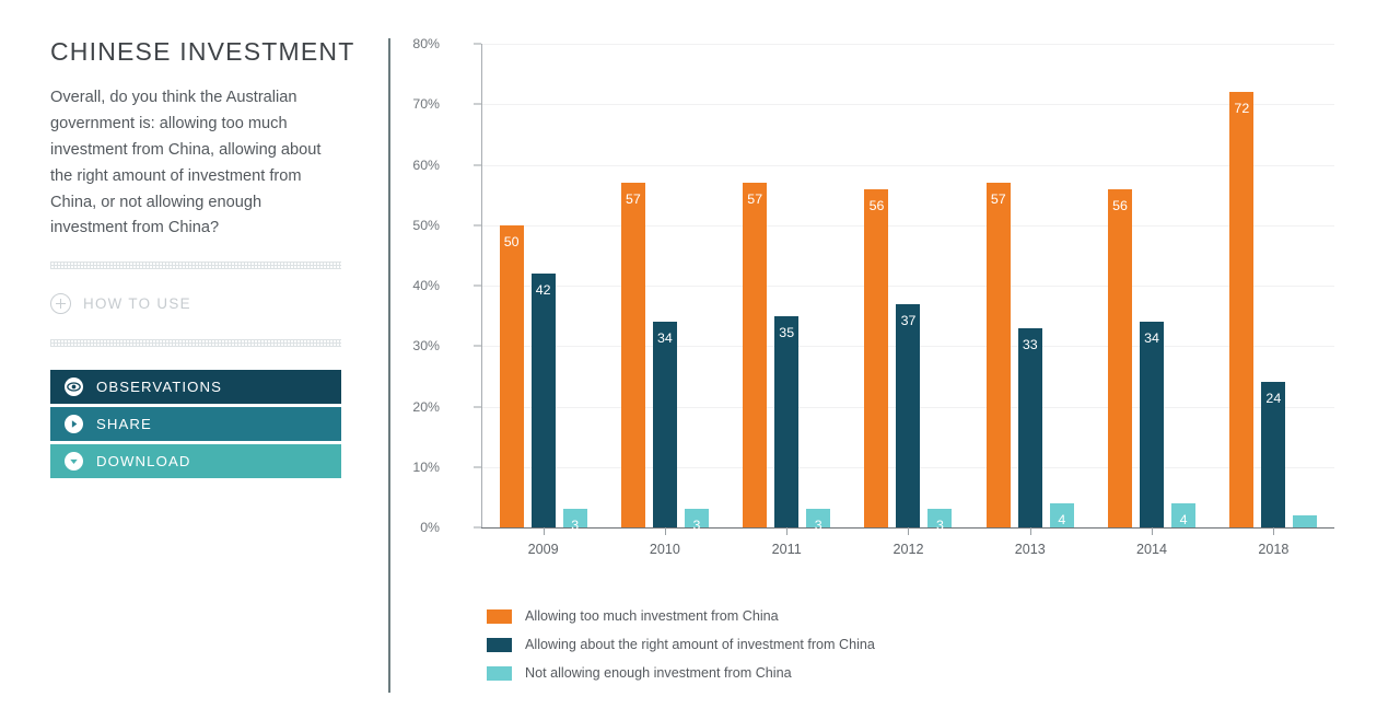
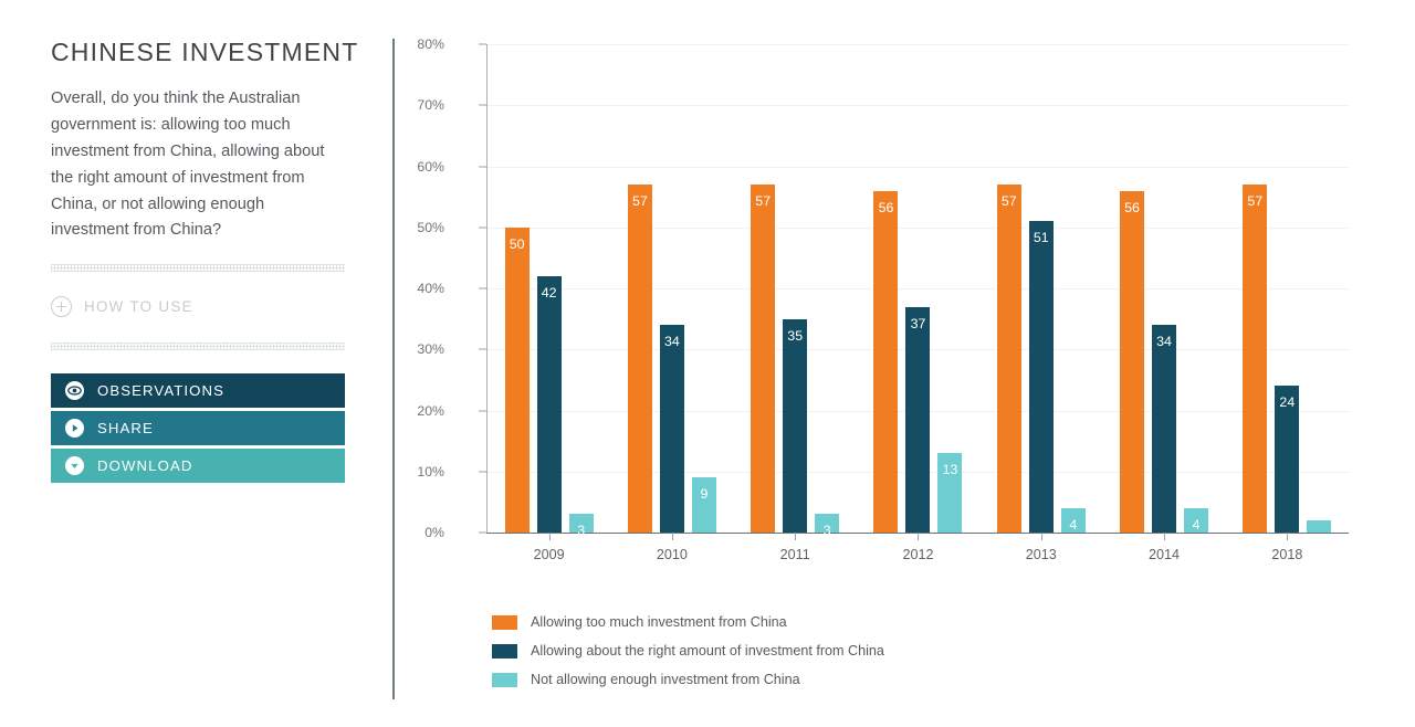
Not allowing enough investment from China/2010: 3 -> 9
Not allowing enough investment from China/2012: 3 -> 13
Allowing about the right amount of investment from China/2013: 33 -> 51
Allowing too much investment from China/2018: 72 -> 57
